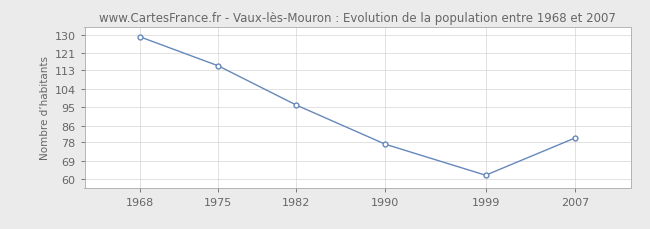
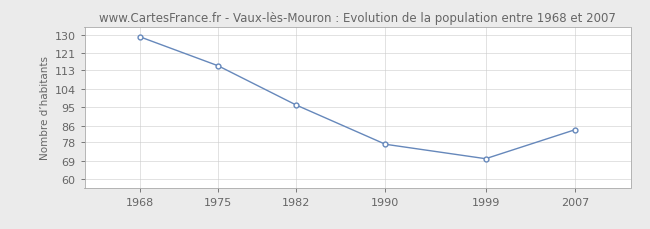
1999: 62 -> 70
2007: 80 -> 84
